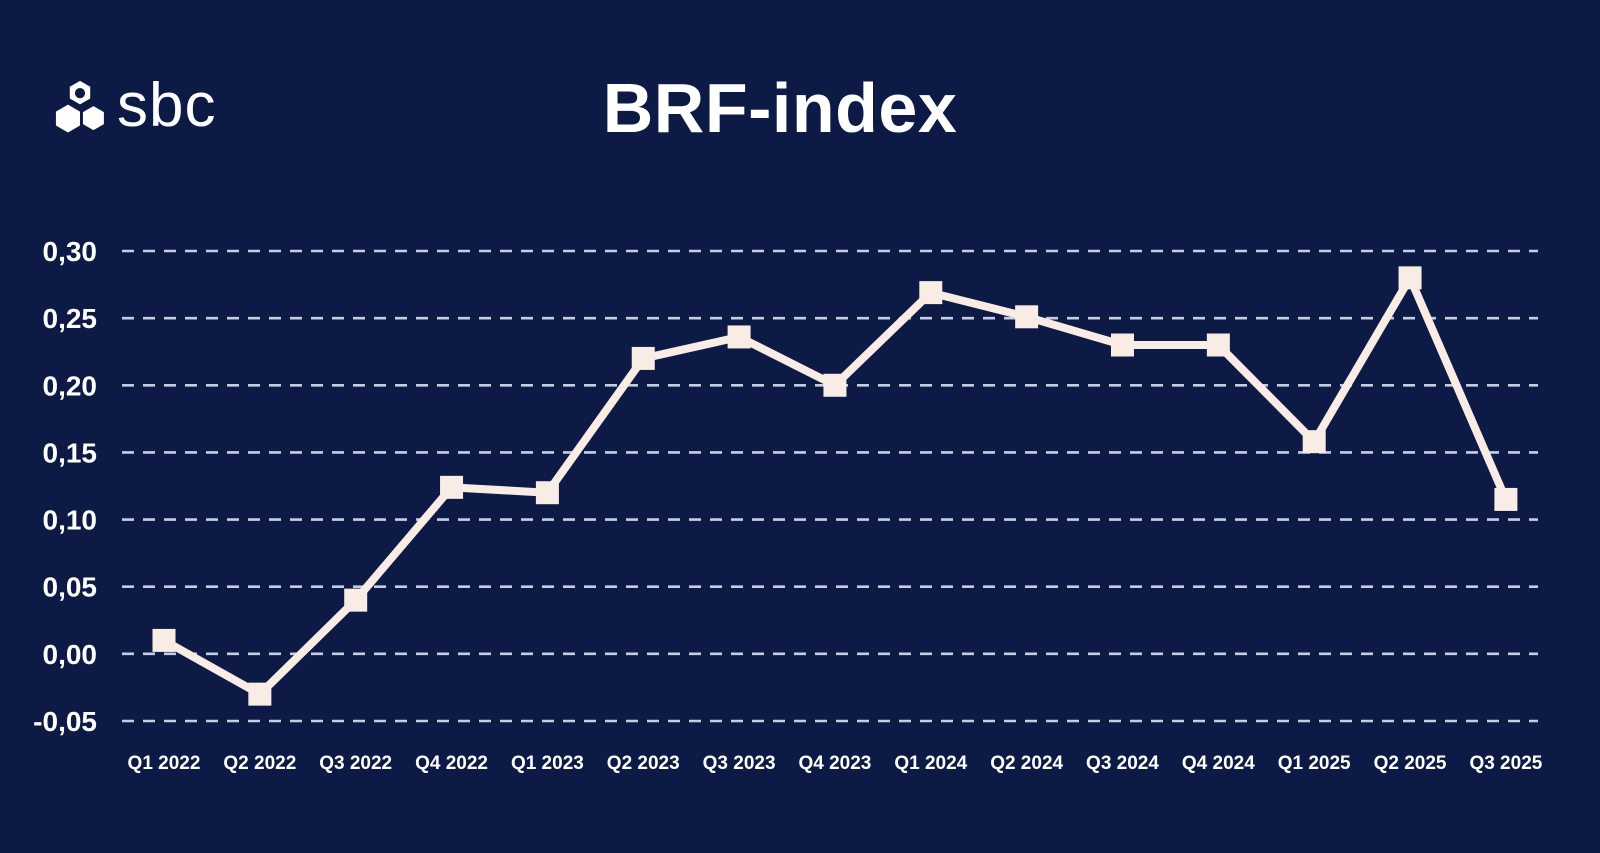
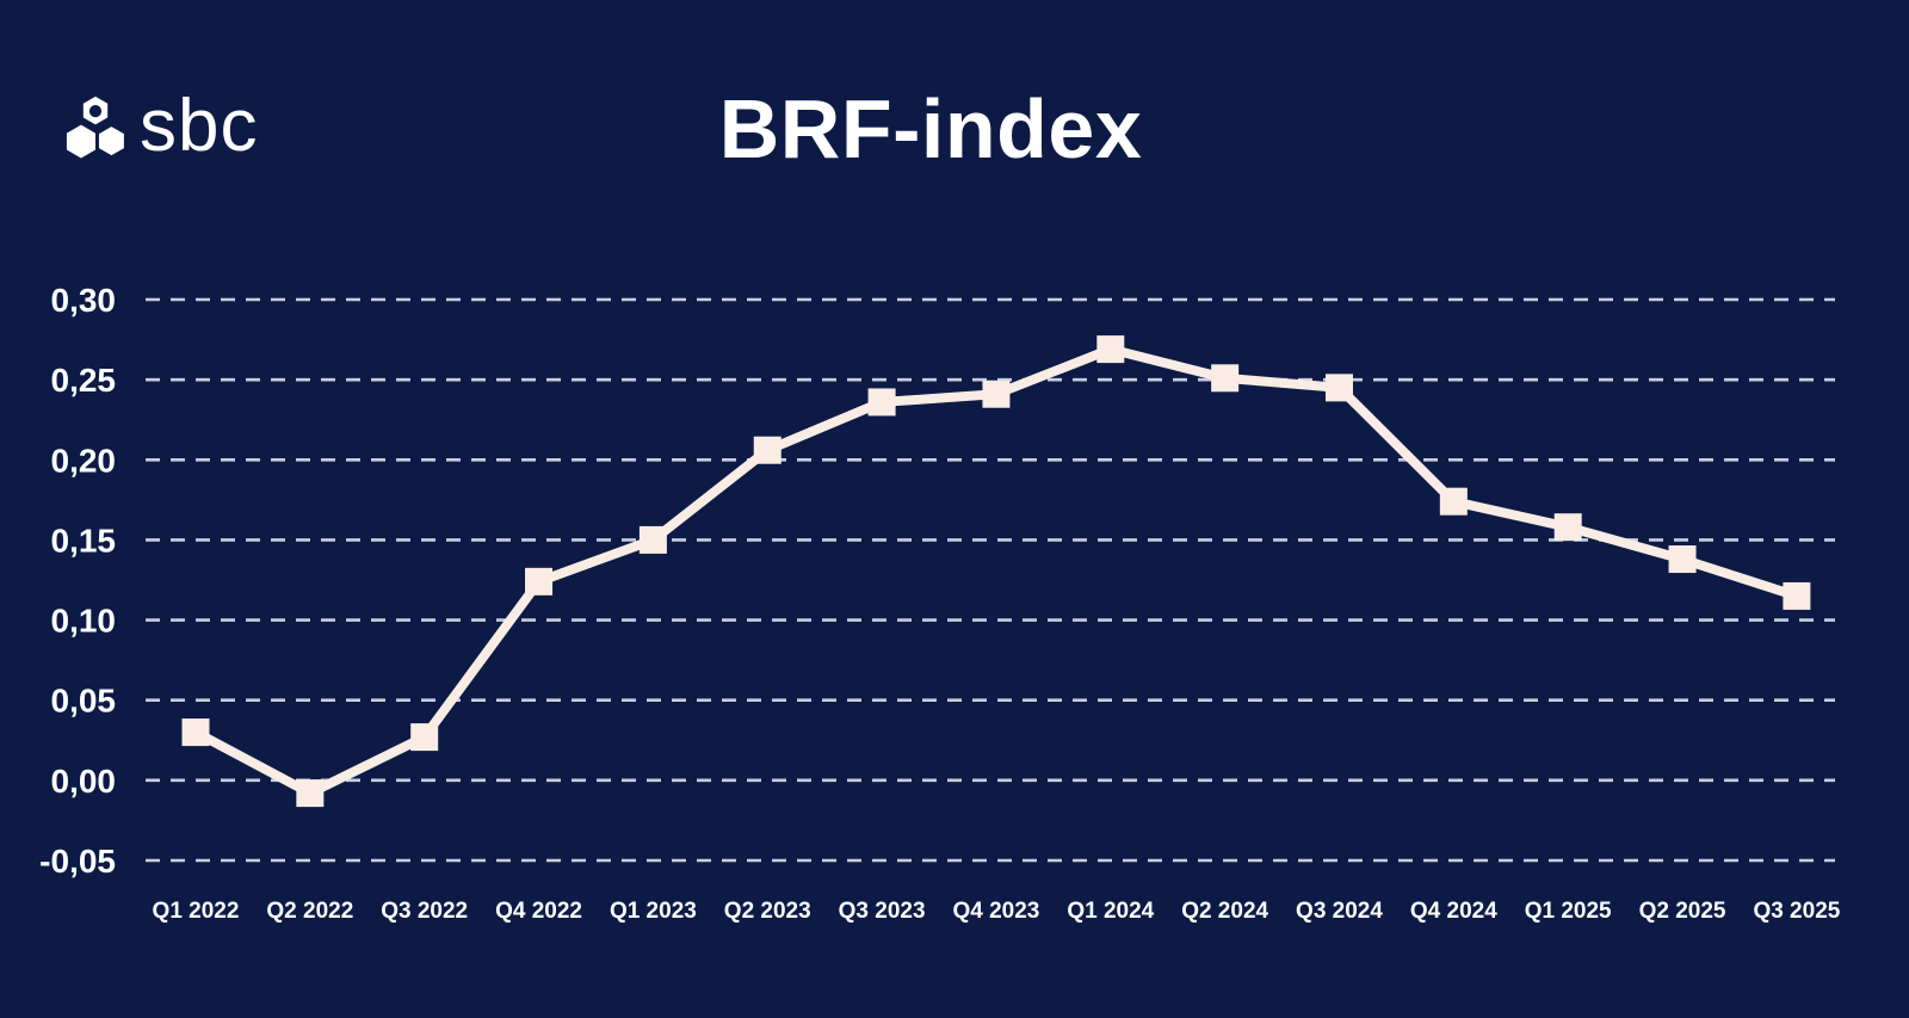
Q1 2022: 0,01 -> 0,03
Q2 2022: -0,03 -> -0,01
Q3 2022: 0,04 -> 0,03
Q1 2023: 0,12 -> 0,15
Q2 2023: 0,22 -> 0,21
Q4 2023: 0,20 -> 0,24
Q3 2024: 0,23 -> 0,24
Q4 2024: 0,23 -> 0,17
Q2 2025: 0,28 -> 0,14
